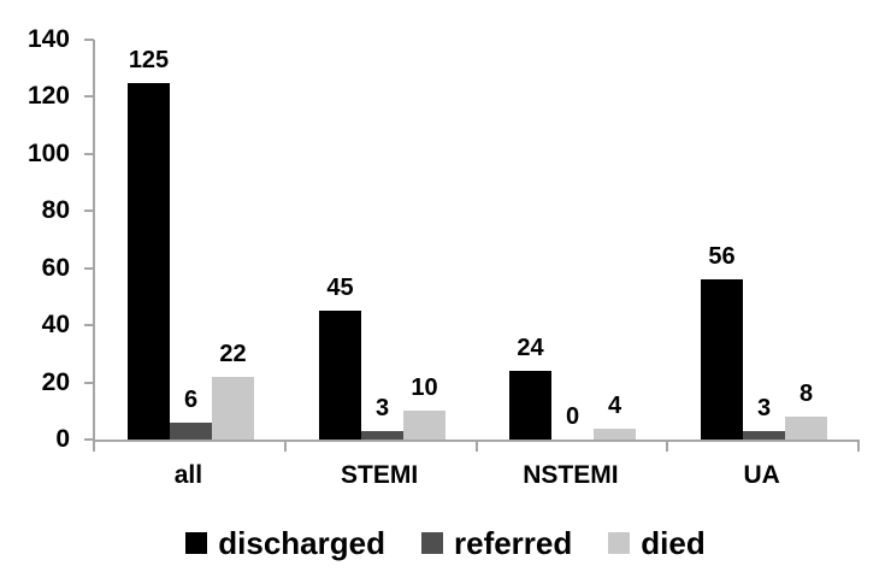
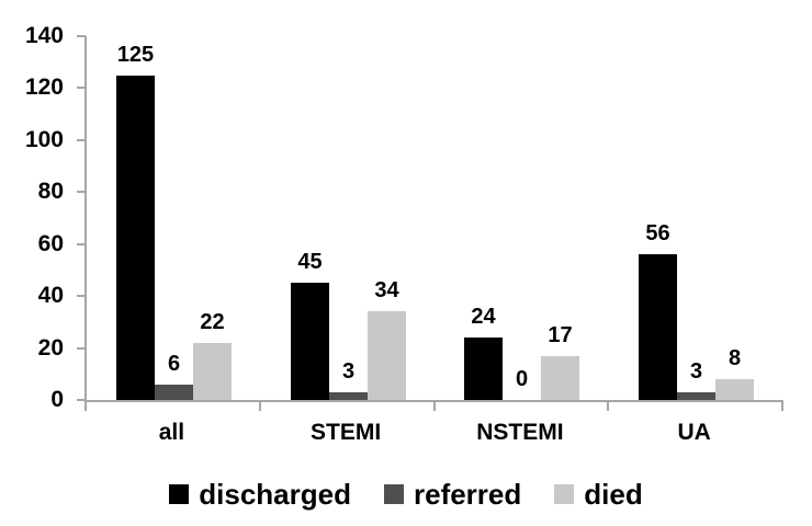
died/STEMI: 10 -> 34
died/NSTEMI: 4 -> 17
